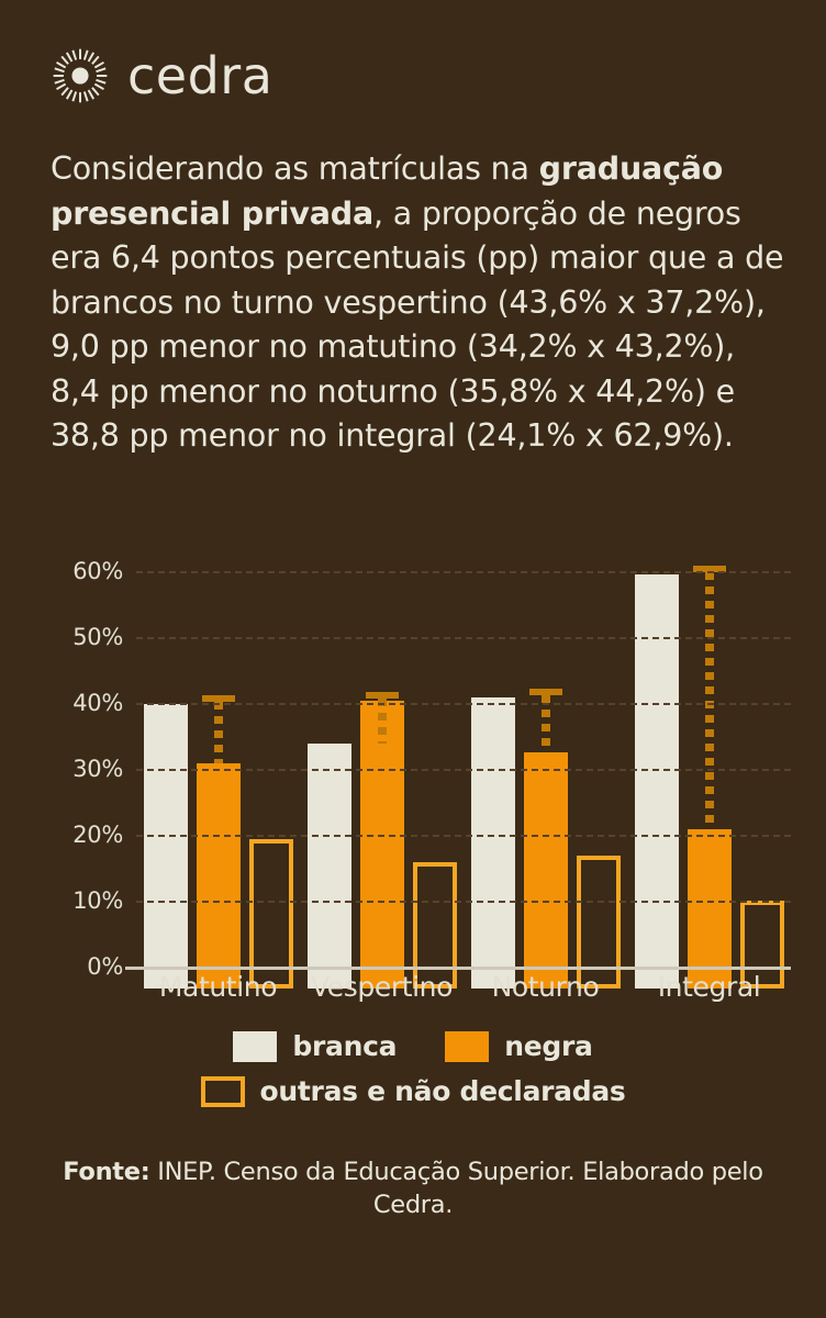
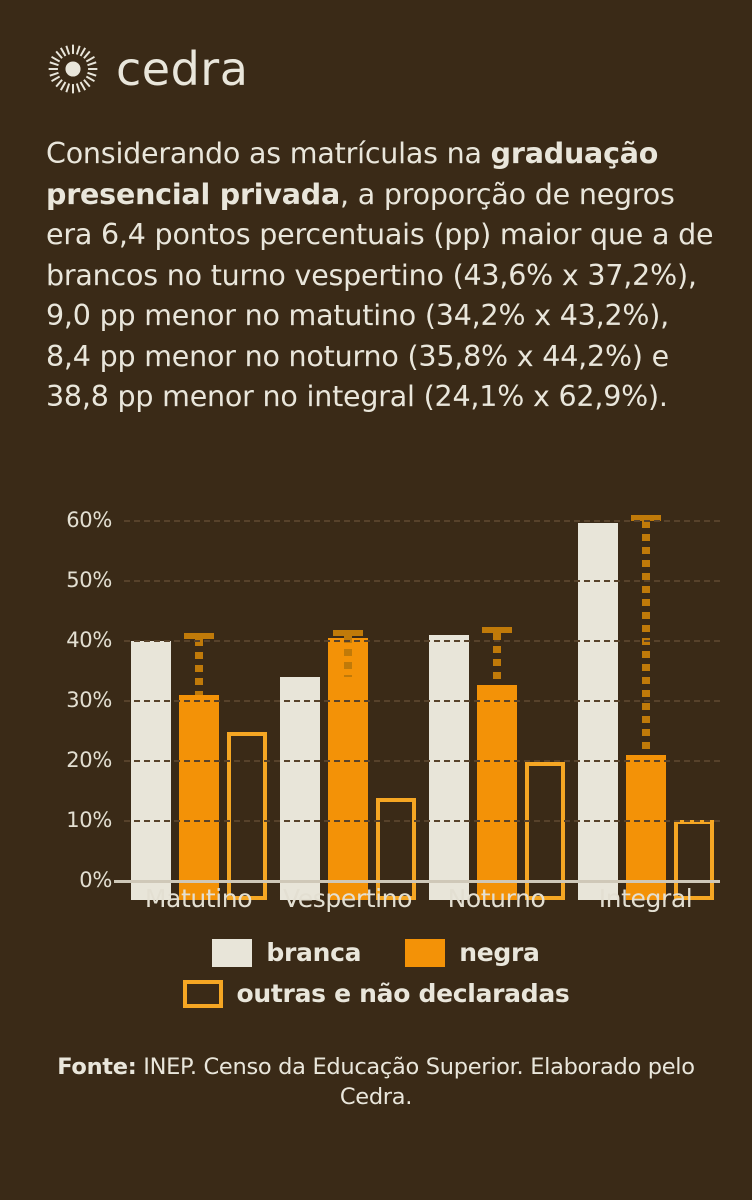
outras e não declaradas/Matutino: 23% -> 28%
outras e não declaradas/Vespertino: 19% -> 17%
outras e não declaradas/Noturno: 20% -> 23%
